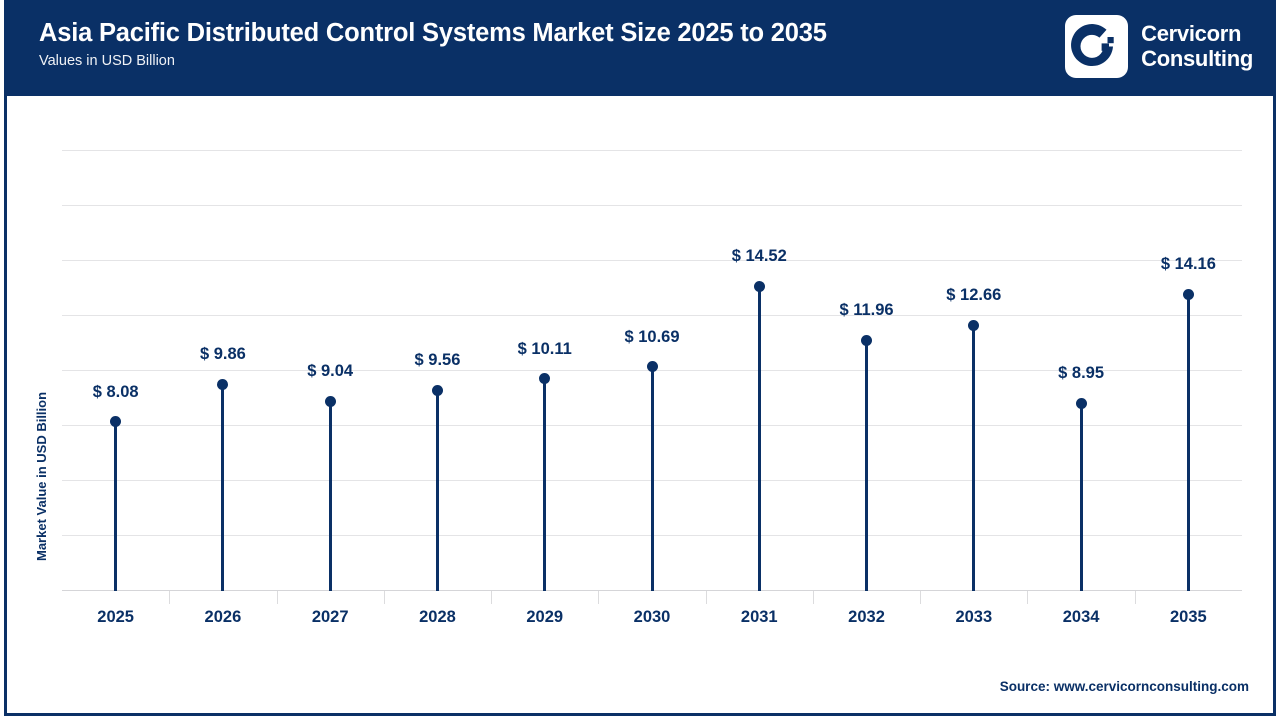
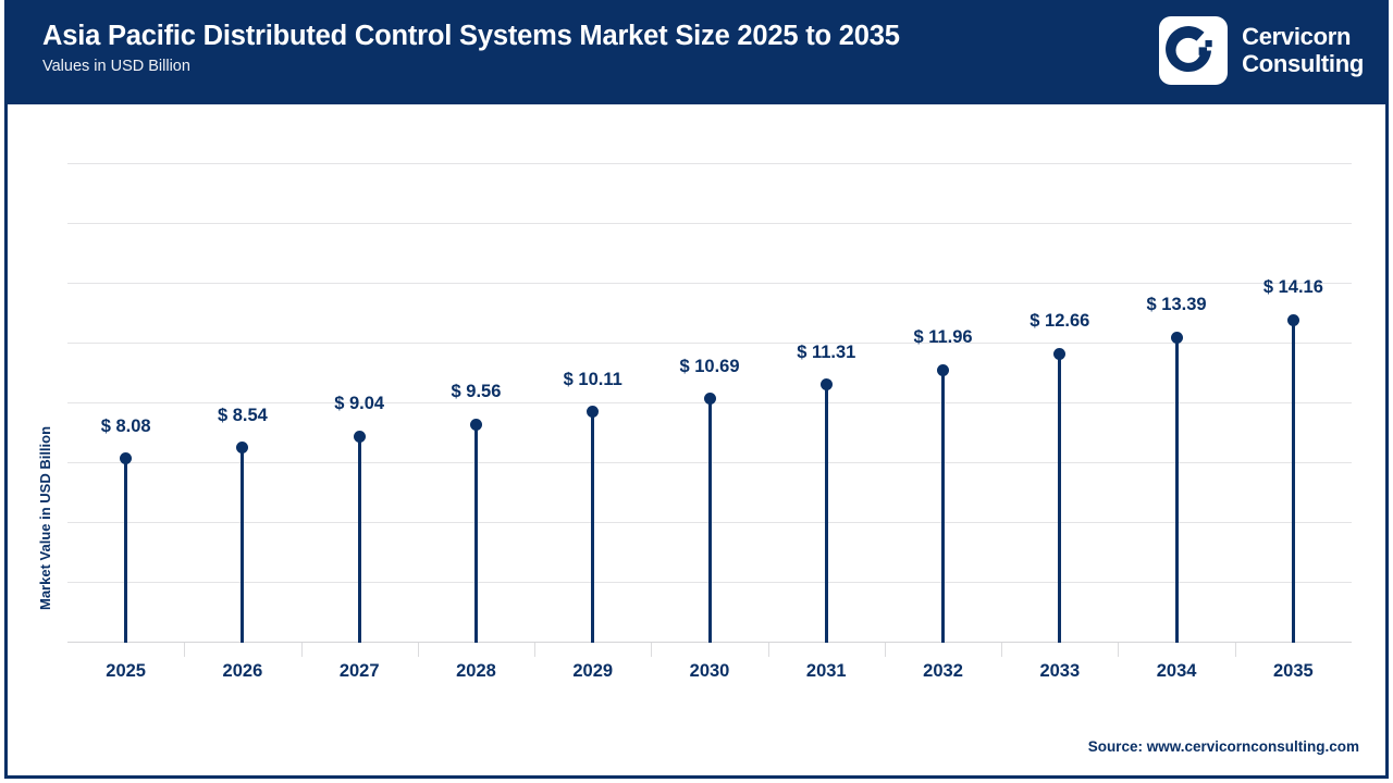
2026: 9.86 -> 8.54
2031: 14.52 -> 11.31
2034: 8.95 -> 13.39
